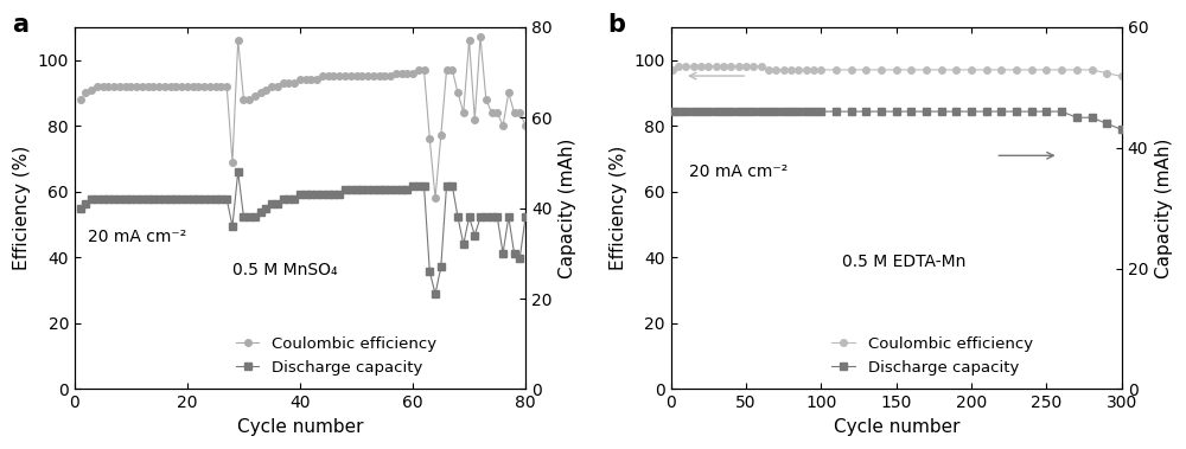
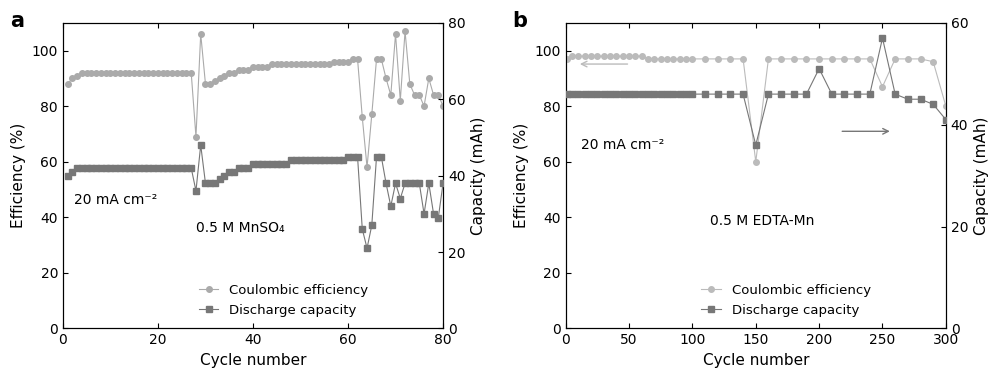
Coulombic efficiency/150: 97 -> 60
Discharge capacity/150: 46 -> 36
Discharge capacity/200: 46 -> 51
Coulombic efficiency/250: 97 -> 87
Discharge capacity/250: 46 -> 57
Coulombic efficiency/300: 95 -> 80
Discharge capacity/300: 43 -> 41
